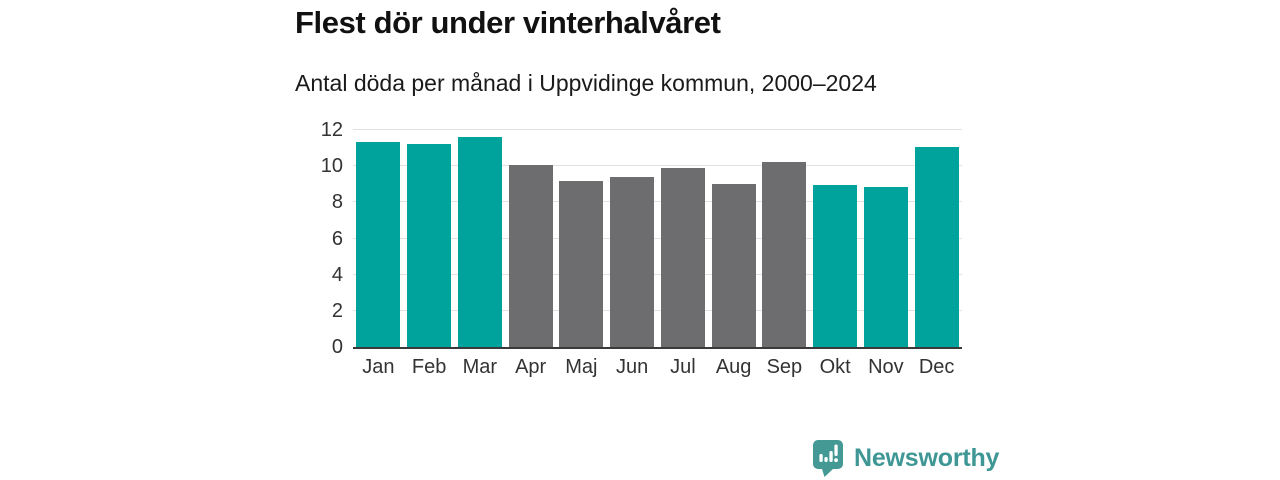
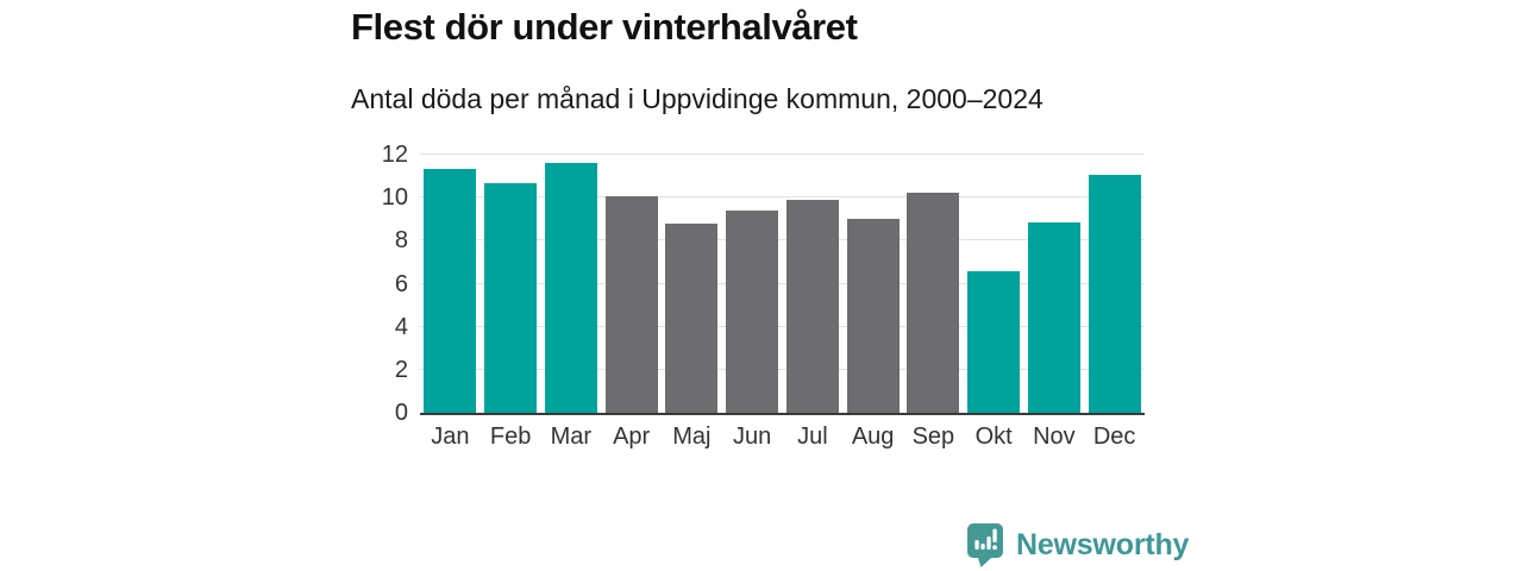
Feb: 11.2 -> 10.7
Maj: 9.2 -> 8.8
Okt: 9.0 -> 6.6
